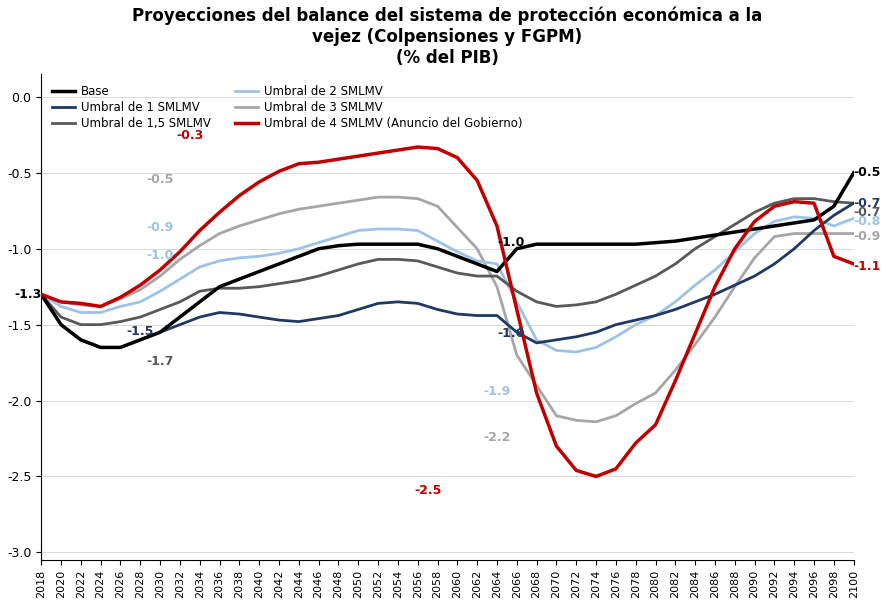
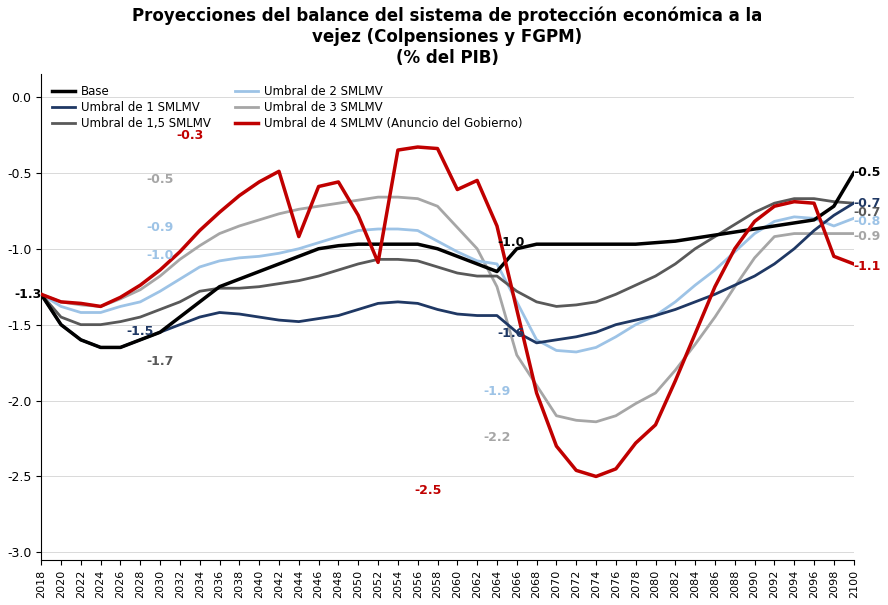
Umbral de 4 SMLMV (Anuncio del Gobierno)/2044: -0.44 -> -0.92
Umbral de 4 SMLMV (Anuncio del Gobierno)/2046: -0.43 -> -0.59
Umbral de 4 SMLMV (Anuncio del Gobierno)/2048: -0.41 -> -0.56
Umbral de 4 SMLMV (Anuncio del Gobierno)/2050: -0.39 -> -0.78
Umbral de 4 SMLMV (Anuncio del Gobierno)/2052: -0.37 -> -1.09
Umbral de 4 SMLMV (Anuncio del Gobierno)/2060: -0.40 -> -0.61
